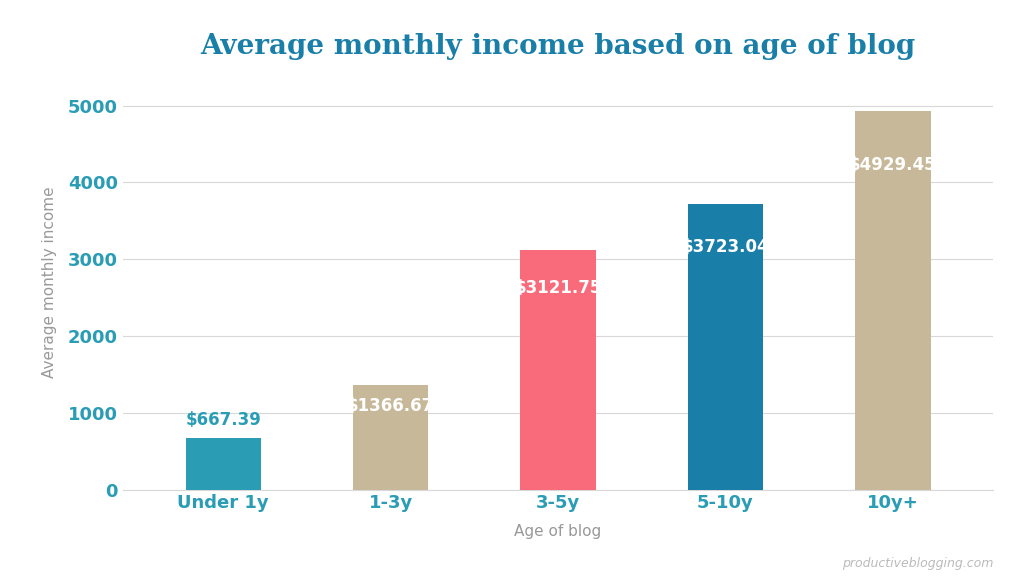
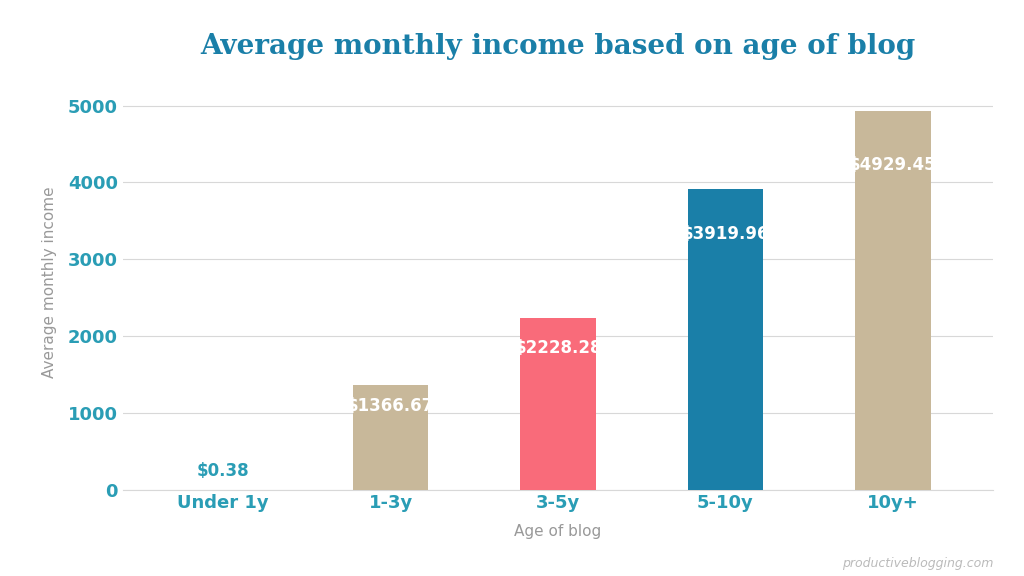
Under 1y: $667.39 -> $0.38
3-5y: $3121.75 -> $2228.28
5-10y: $3723.04 -> $3919.96
